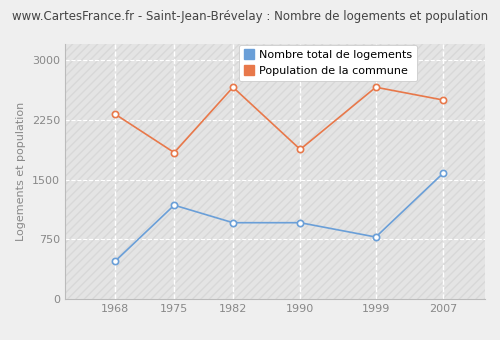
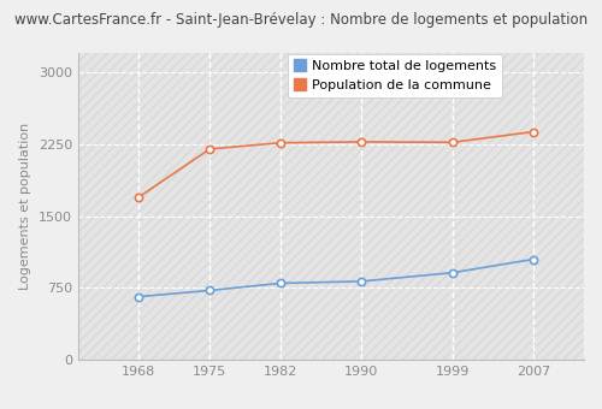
Nombre total de logements/1968: 480 -> 660
Population de la commune/1968: 2320 -> 1700
Nombre total de logements/1975: 1180 -> 720
Population de la commune/1975: 1840 -> 2200
Nombre total de logements/1982: 960 -> 800
Population de la commune/1982: 2660 -> 2260
Nombre total de logements/1990: 960 -> 820
Population de la commune/1990: 1880 -> 2280
Nombre total de logements/1999: 780 -> 910
Population de la commune/1999: 2660 -> 2270
Nombre total de logements/2007: 1580 -> 1050
Population de la commune/2007: 2500 -> 2380
